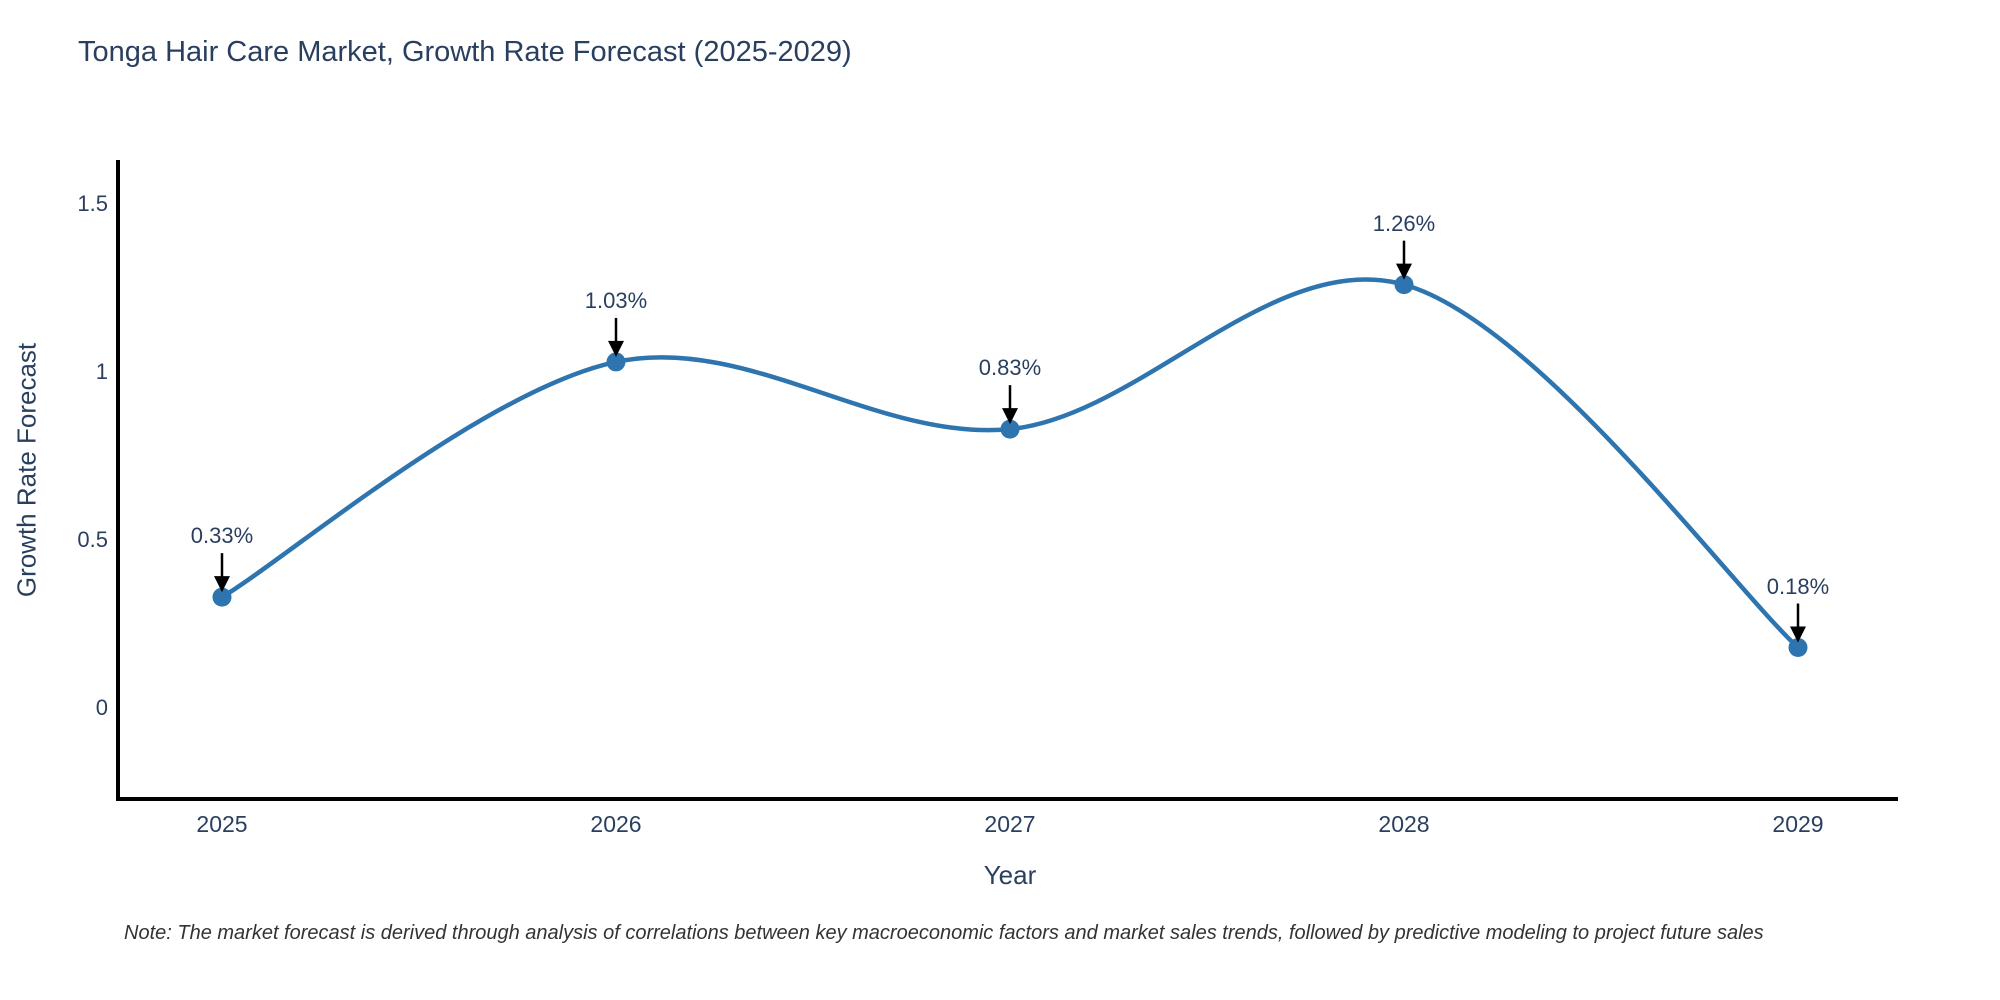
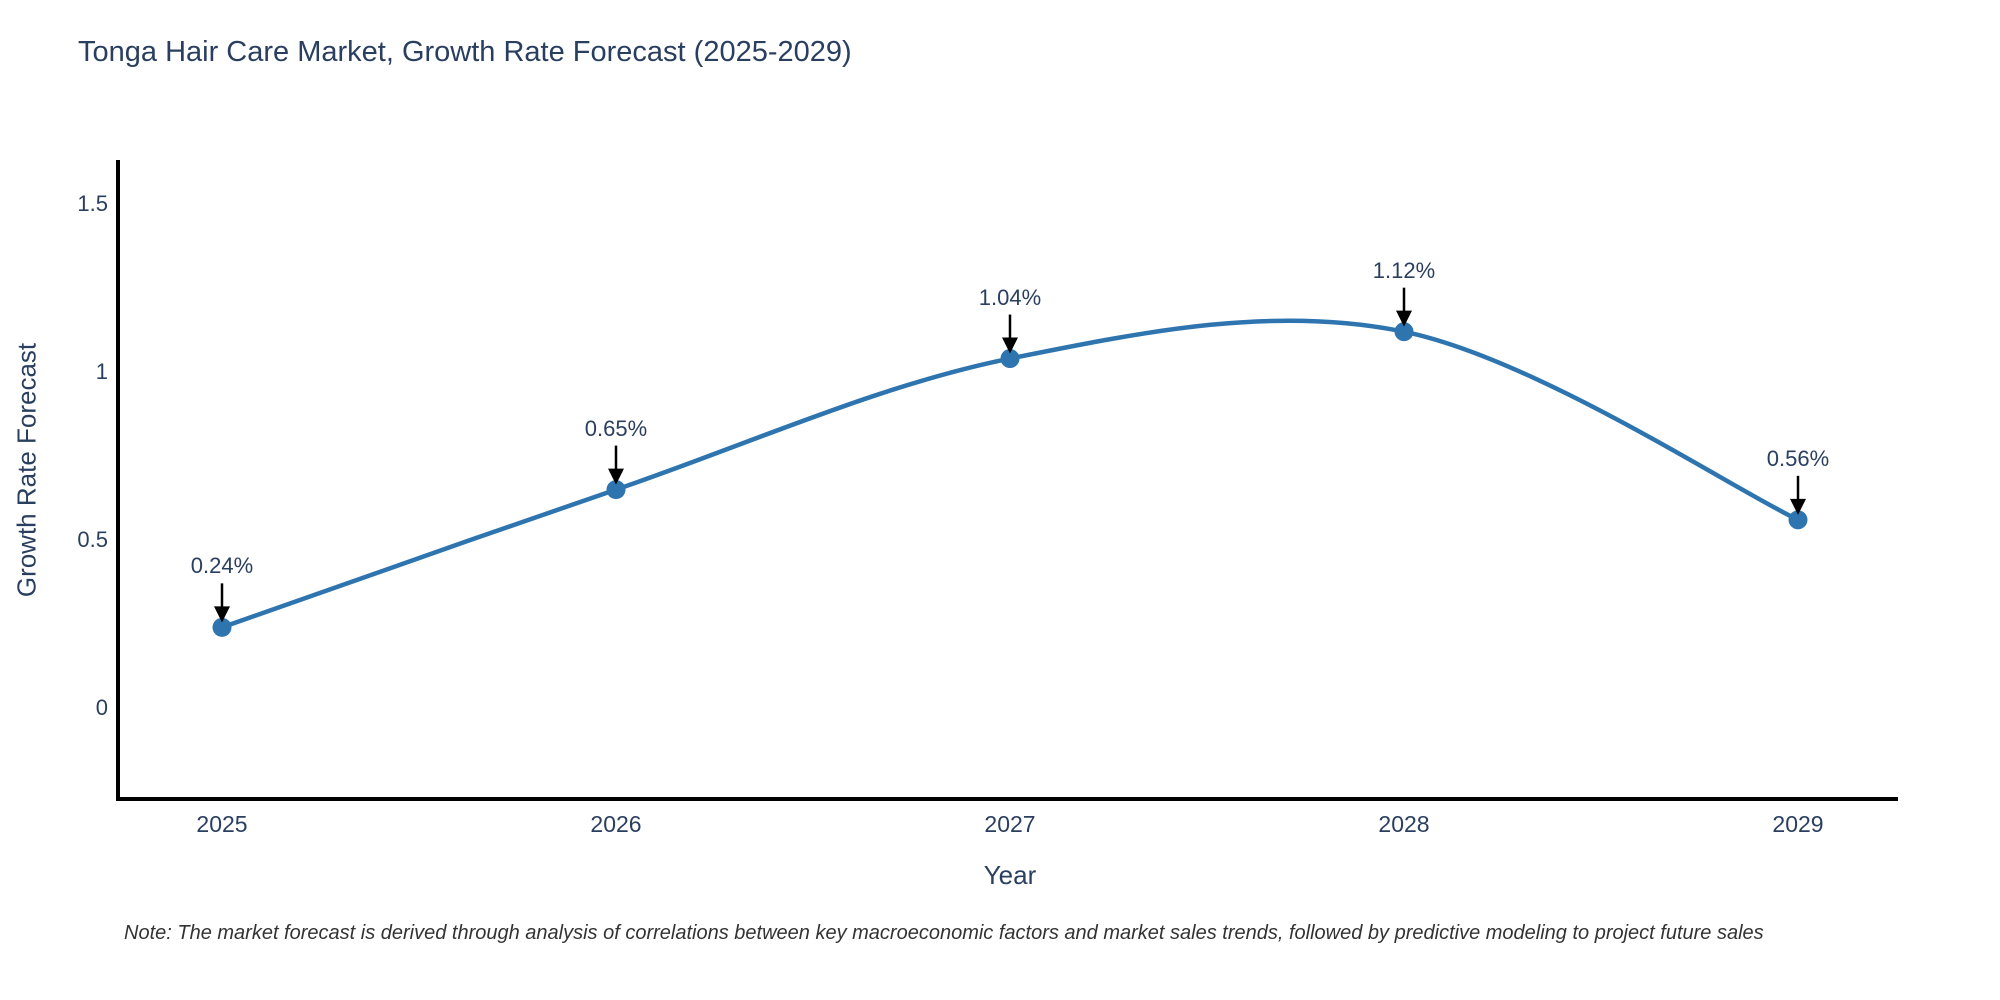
2025: 0.33% -> 0.24%
2026: 1.03% -> 0.65%
2027: 0.83% -> 1.04%
2028: 1.26% -> 1.12%
2029: 0.18% -> 0.56%
